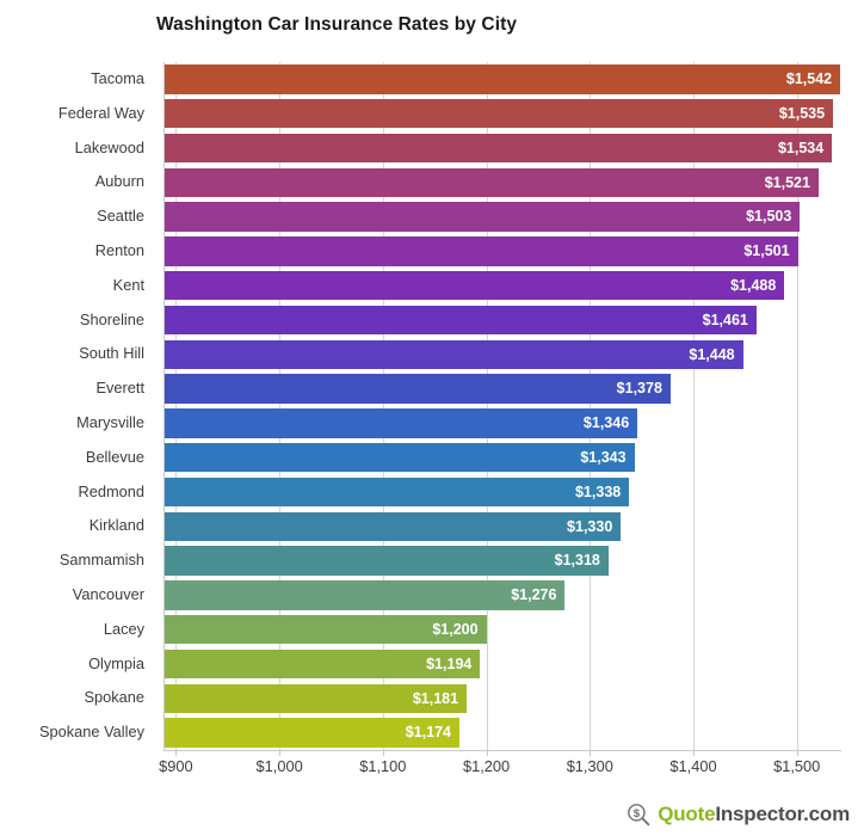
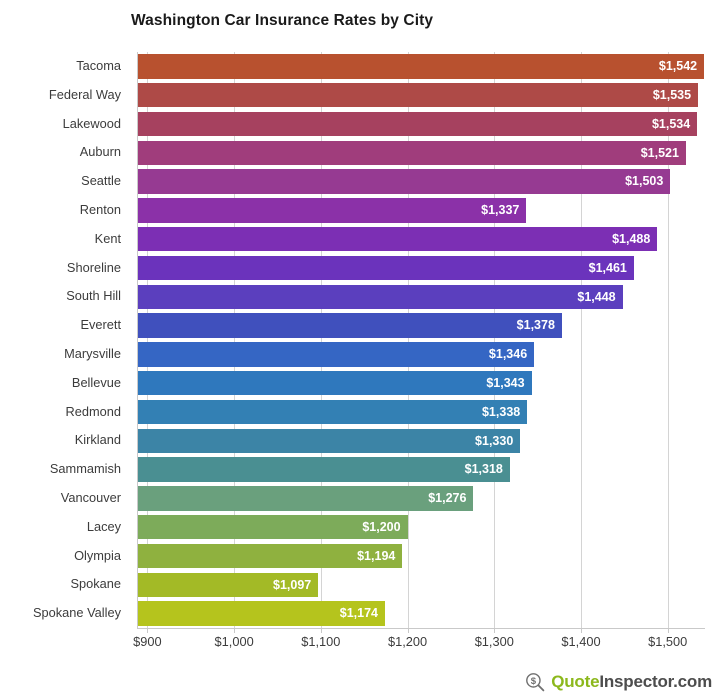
Renton: $1,501 -> $1,337
Spokane: $1,181 -> $1,097
